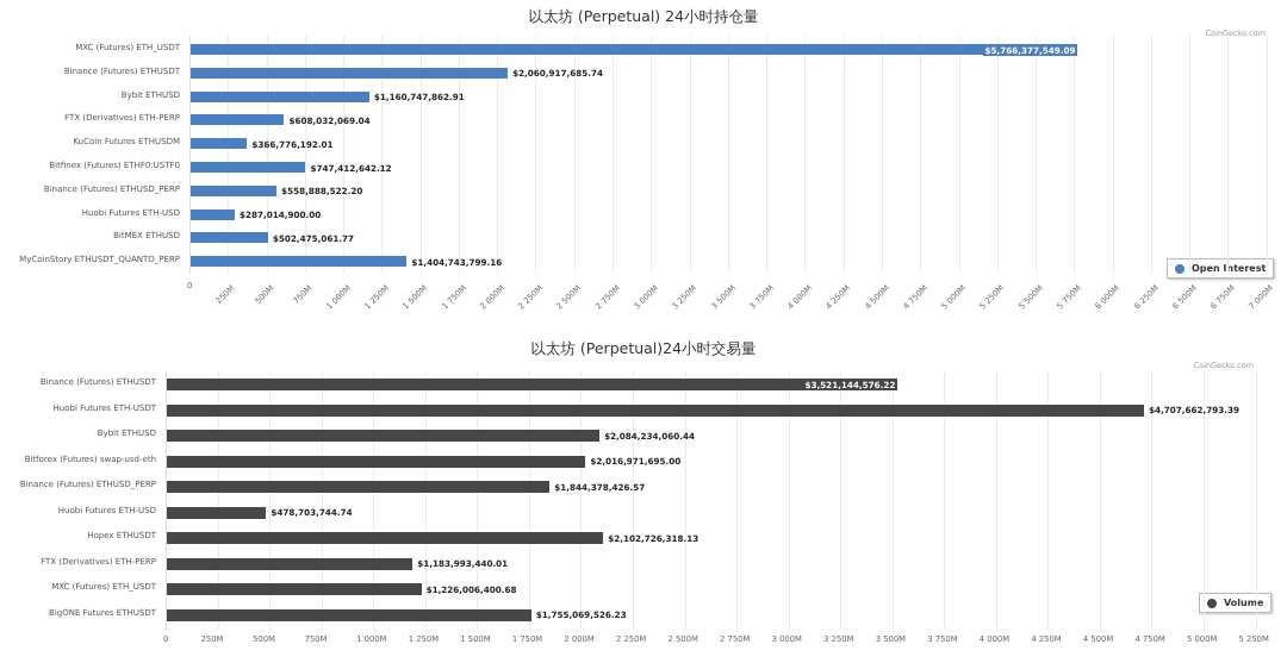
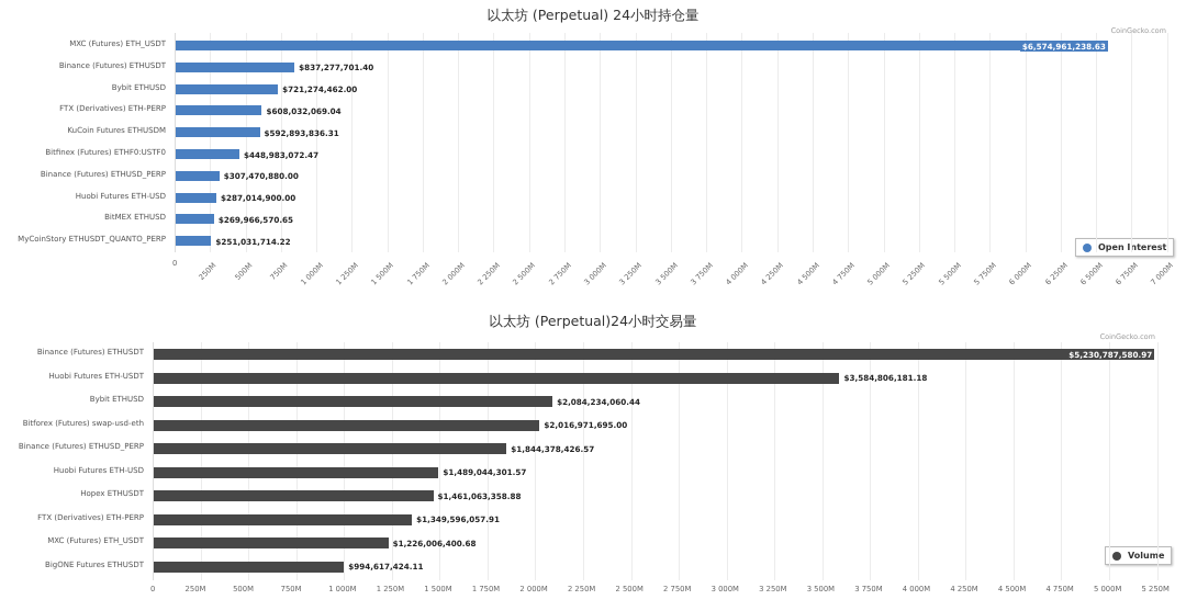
以太坊 (Perpetual) 24小时持仓量/MXC (Futures) ETH_USDT: $5,766,377,549.09 -> $6,574,961,238.63
以太坊 (Perpetual) 24小时持仓量/Binance (Futures) ETHUSDT: $2,060,917,685.74 -> $837,277,701.40
以太坊 (Perpetual) 24小时持仓量/Bybit ETHUSD: $1,160,747,862.91 -> $721,274,462.00
以太坊 (Perpetual) 24小时持仓量/KuCoin Futures ETHUSDM: $366,776,192.01 -> $592,893,836.31
以太坊 (Perpetual) 24小时持仓量/Bitfinex (Futures) ETHF0:USTF0: $747,412,642.12 -> $448,983,072.47
以太坊 (Perpetual) 24小时持仓量/Binance (Futures) ETHUSD_PERP: $558,888,522.20 -> $307,470,880.00
以太坊 (Perpetual) 24小时持仓量/BitMEX ETHUSD: $502,475,061.77 -> $269,966,570.65
以太坊 (Perpetual) 24小时持仓量/MyCoinStory ETHUSDT_QUANTO_PERP: $1,404,743,799.16 -> $251,031,714.22
以太坊 (Perpetual)24小时交易量/Binance (Futures) ETHUSDT: $3,521,144,576.22 -> $5,230,787,580.97
以太坊 (Perpetual)24小时交易量/Huobi Futures ETH-USDT: $4,707,662,793.39 -> $3,584,806,181.18
以太坊 (Perpetual)24小时交易量/Huobi Futures ETH-USD: $478,703,744.74 -> $1,489,044,301.57
以太坊 (Perpetual)24小时交易量/Hopex ETHUSDT: $2,102,726,318.13 -> $1,461,063,358.88
以太坊 (Perpetual)24小时交易量/FTX (Derivatives) ETH-PERP: $1,183,993,440.01 -> $1,349,596,057.91
以太坊 (Perpetual)24小时交易量/BigONE Futures ETHUSDT: $1,755,069,526.23 -> $994,617,424.11
